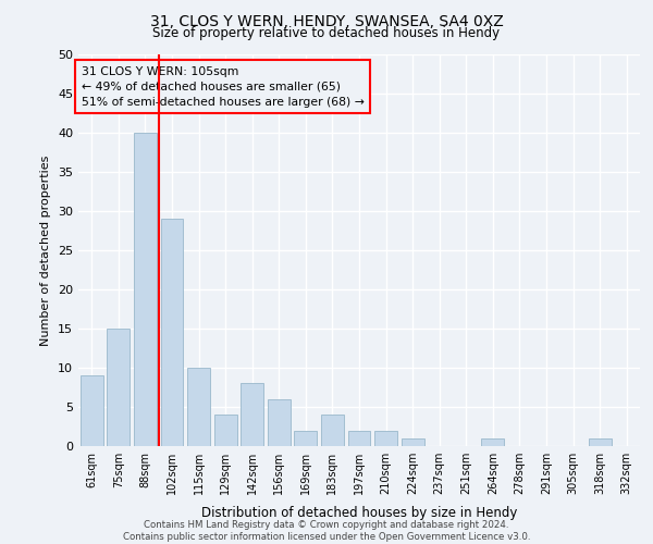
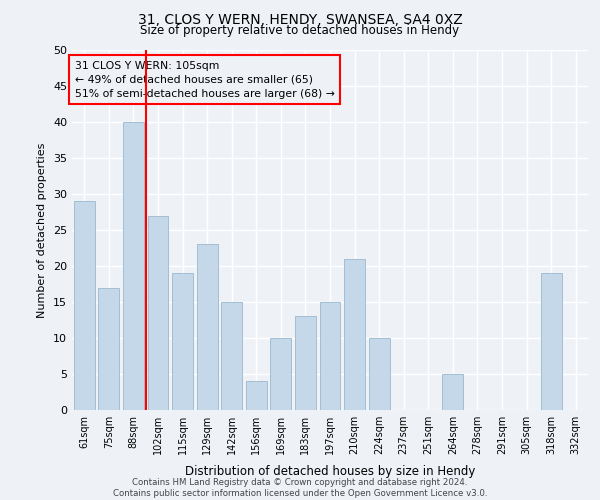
61sqm: 9 -> 29
75sqm: 15 -> 17
102sqm: 29 -> 27
115sqm: 10 -> 19
129sqm: 4 -> 23
142sqm: 8 -> 15
156sqm: 6 -> 4
169sqm: 2 -> 10
183sqm: 4 -> 13
197sqm: 2 -> 15
210sqm: 2 -> 21
224sqm: 1 -> 10
264sqm: 1 -> 5
318sqm: 1 -> 19
